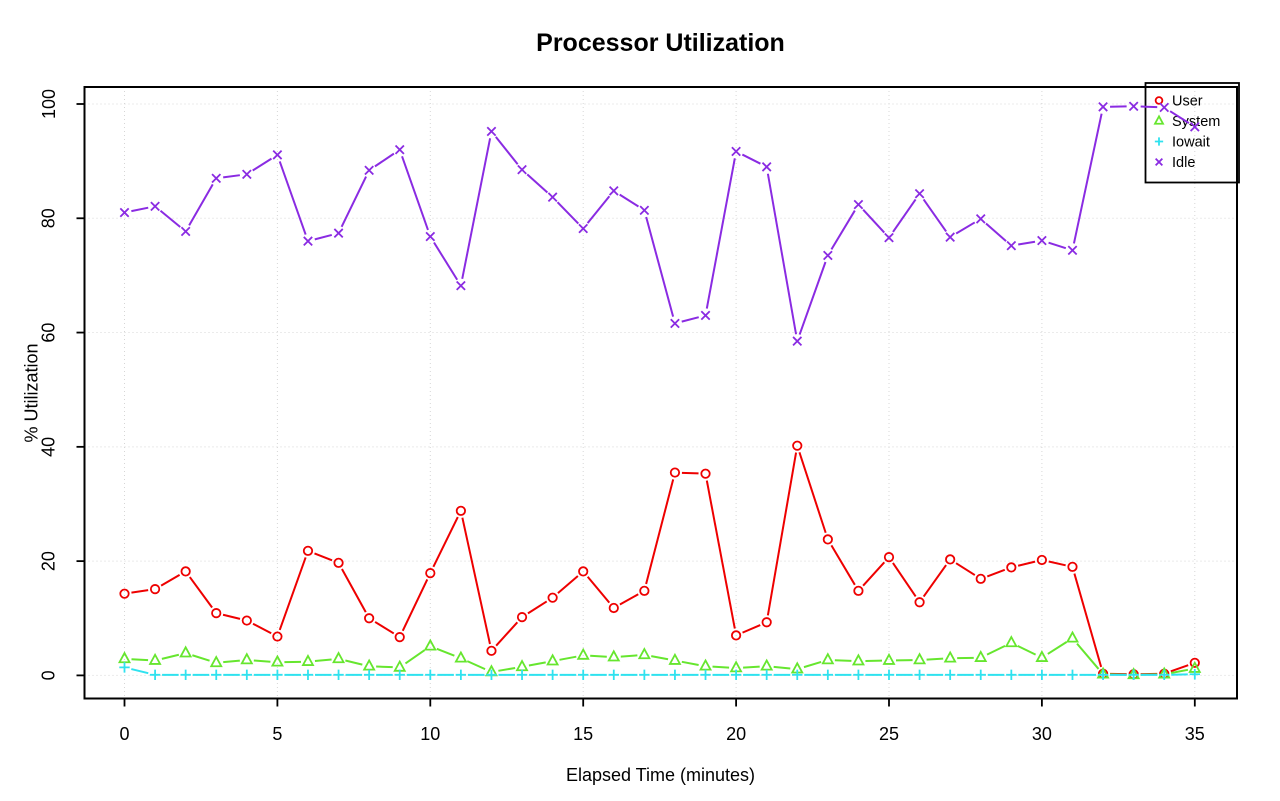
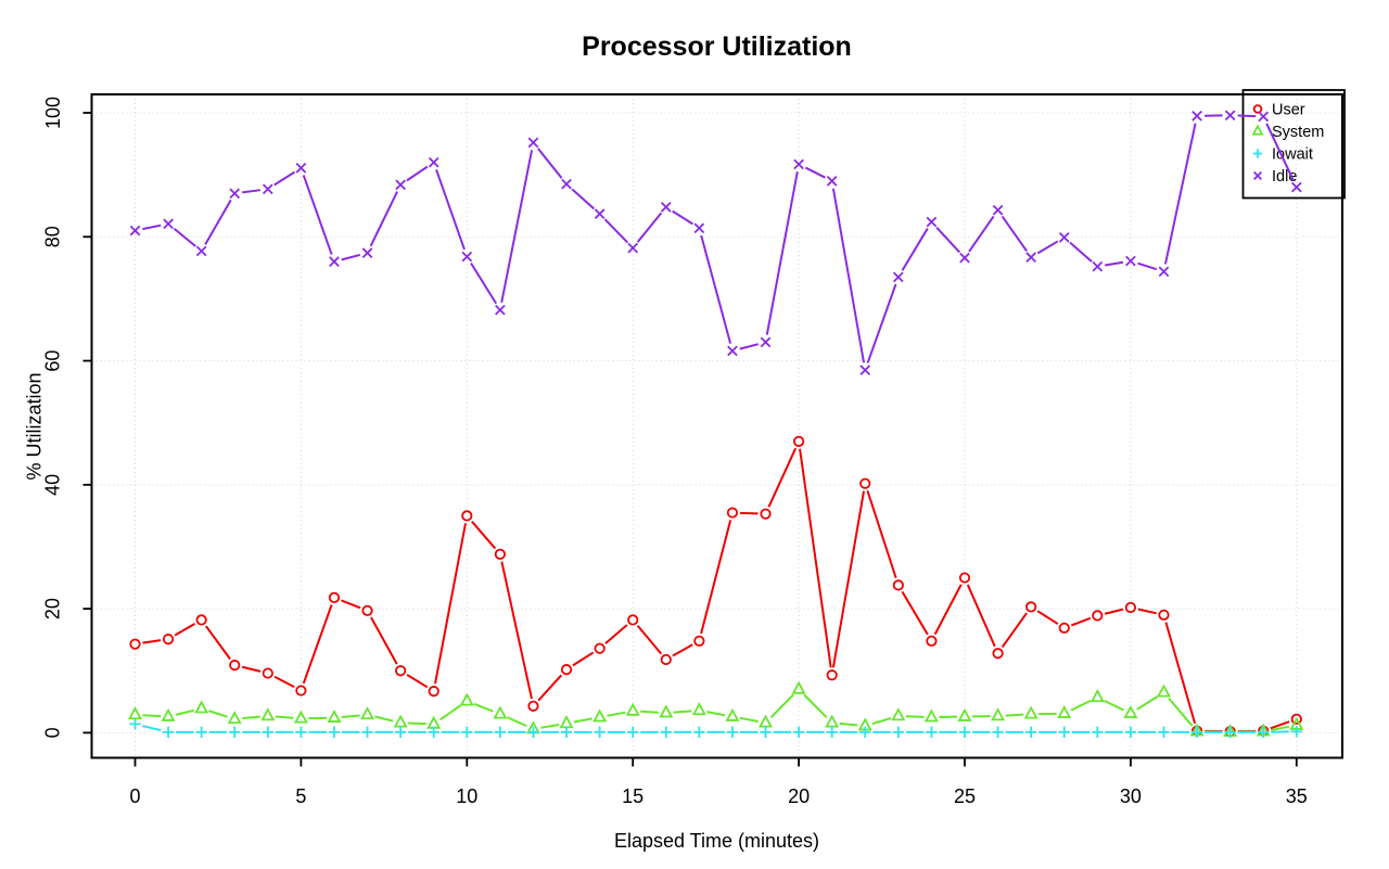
User/10: 18 -> 35
User/20: 7 -> 47
System/20: 1 -> 7
User/25: 21 -> 25
Idle/35: 96 -> 88
